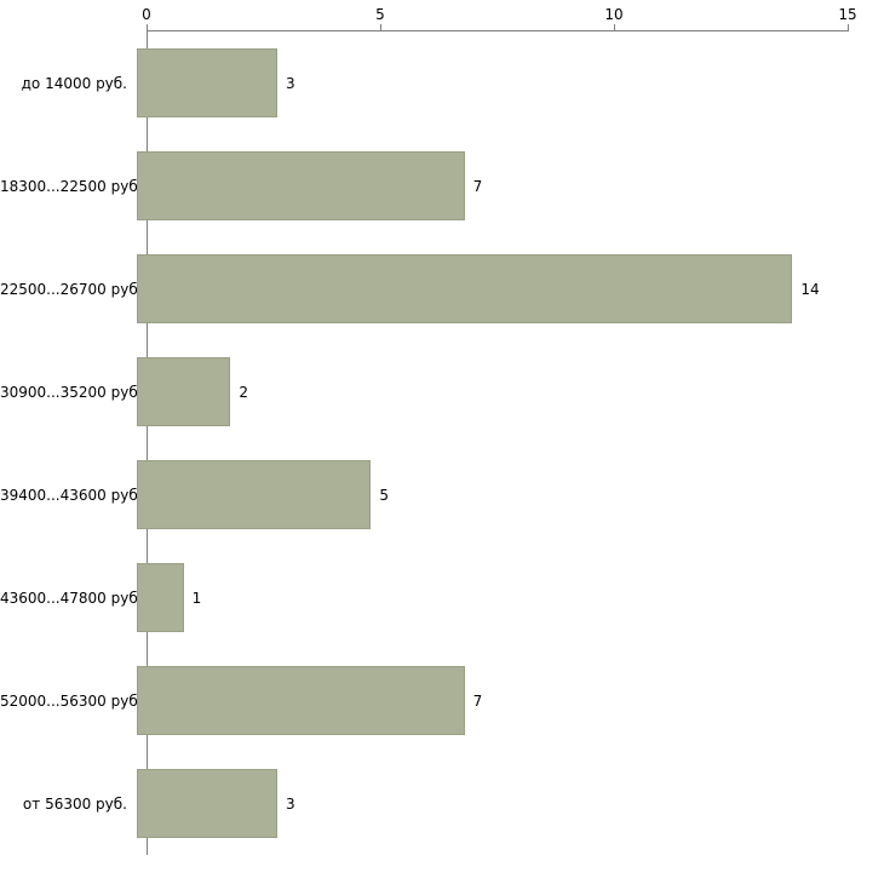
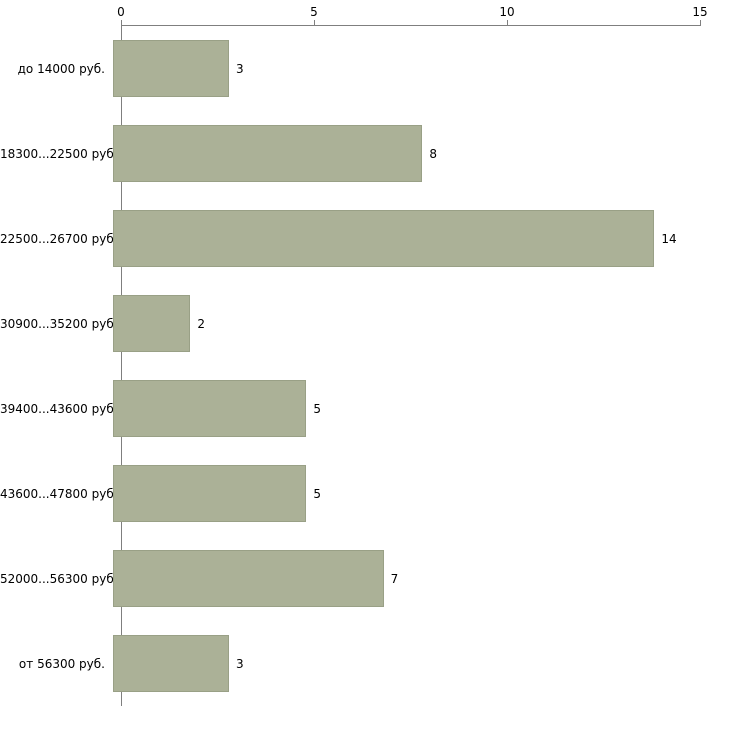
18300...22500 руб.: 7 -> 8
43600...47800 руб.: 1 -> 5
